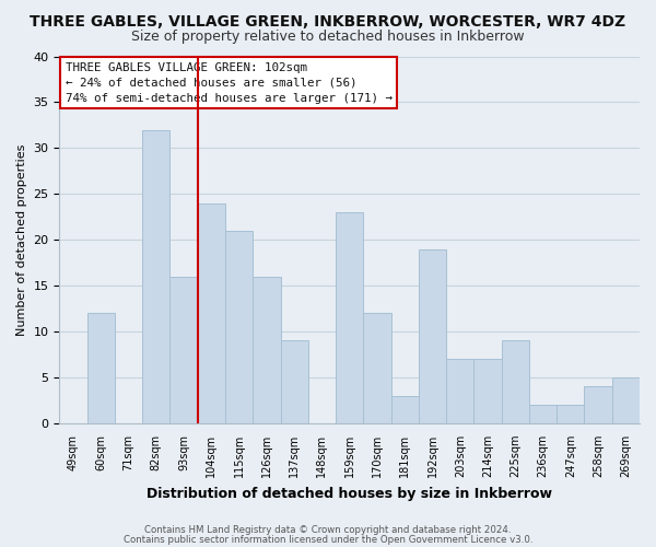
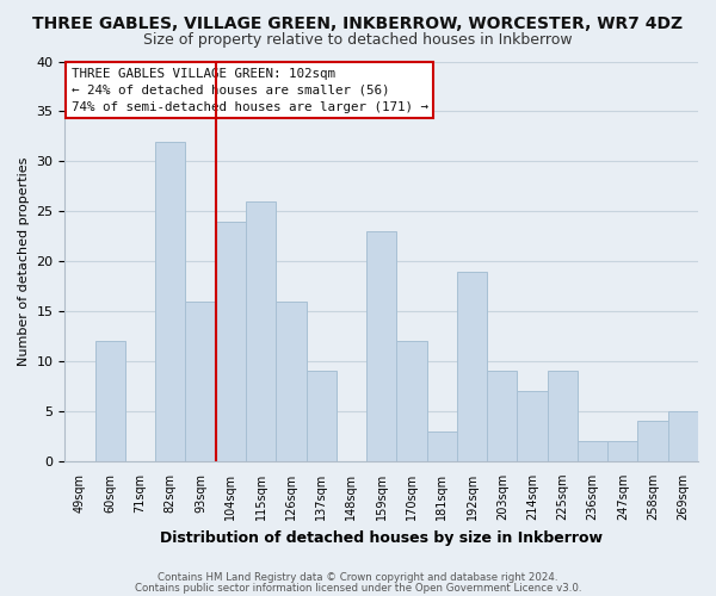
115sqm: 21 -> 26
203sqm: 7 -> 9
